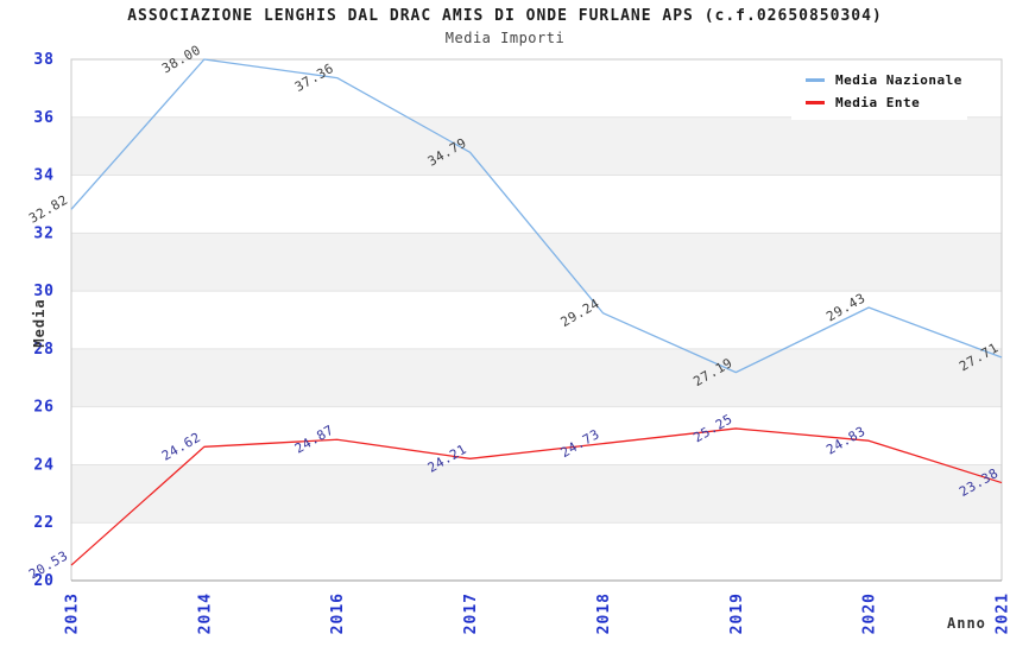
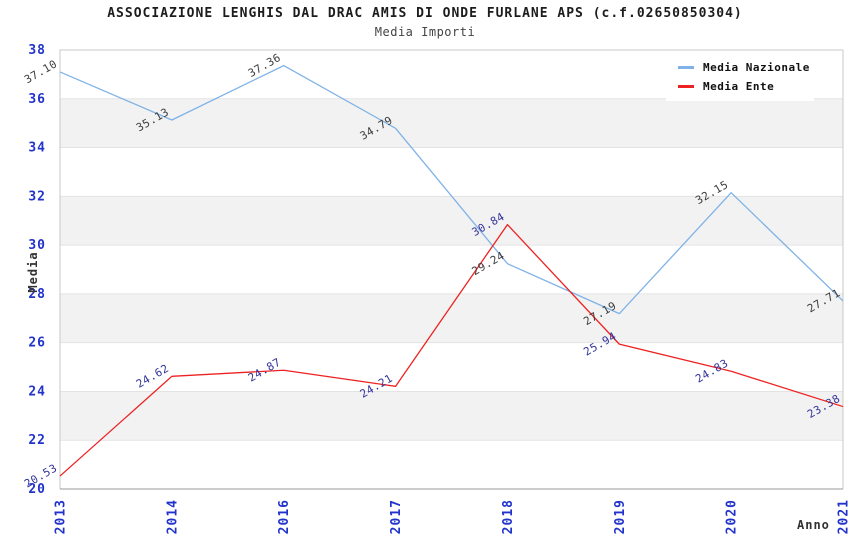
Media Nazionale/2013: 32.82 -> 37.10
Media Nazionale/2014: 38.00 -> 35.13
Media Ente/2018: 24.73 -> 30.84
Media Ente/2019: 25.25 -> 25.94
Media Nazionale/2020: 29.43 -> 32.15
